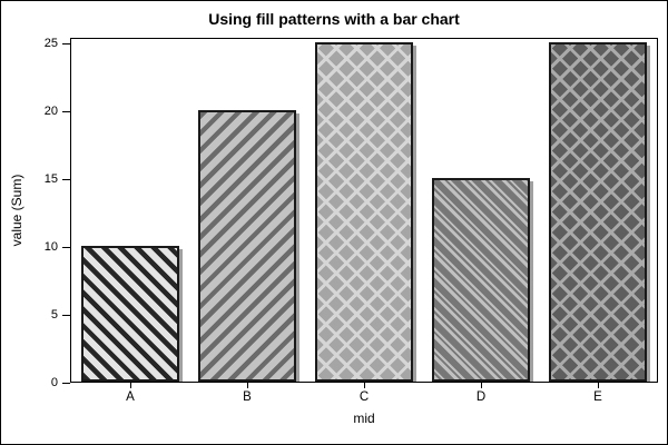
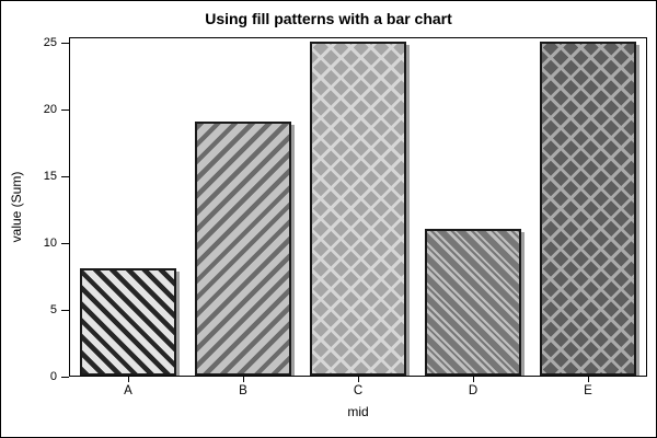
A: 10 -> 8
B: 20 -> 19
D: 15 -> 11
